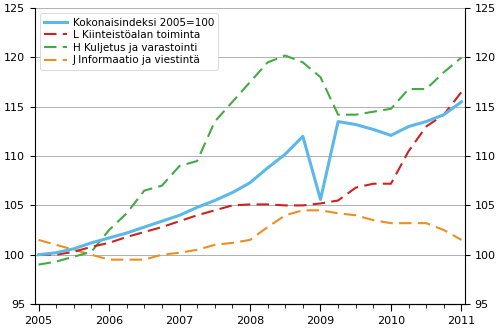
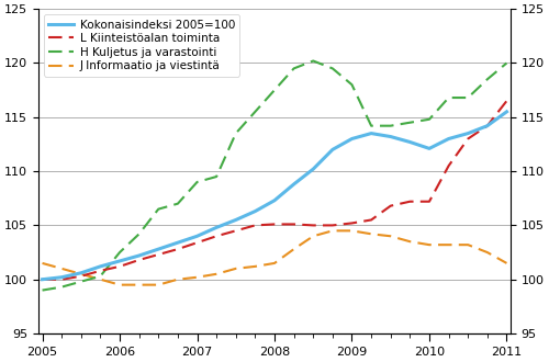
Kokonaisindeksi 2005=100/2009: 105.6 -> 113.0
